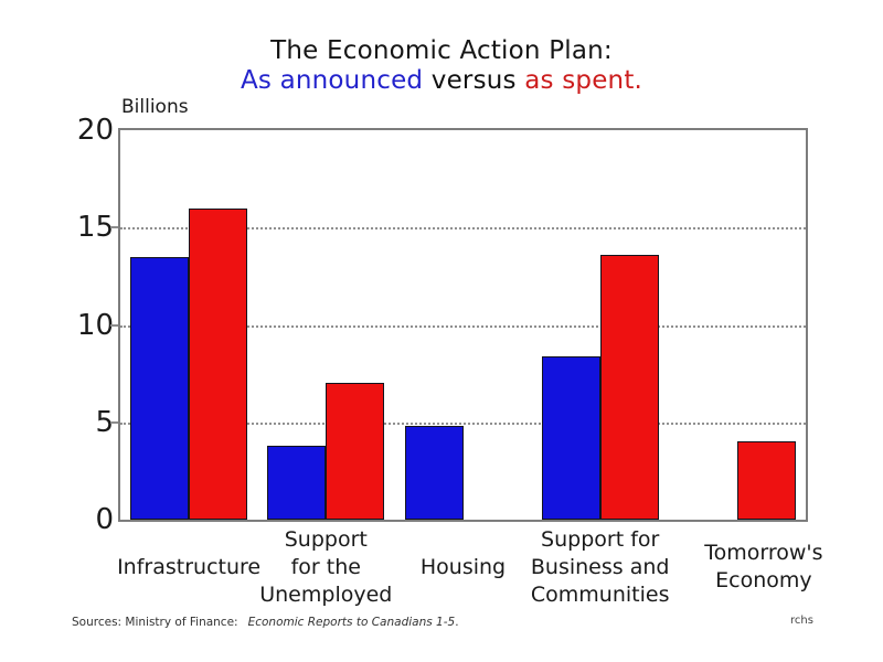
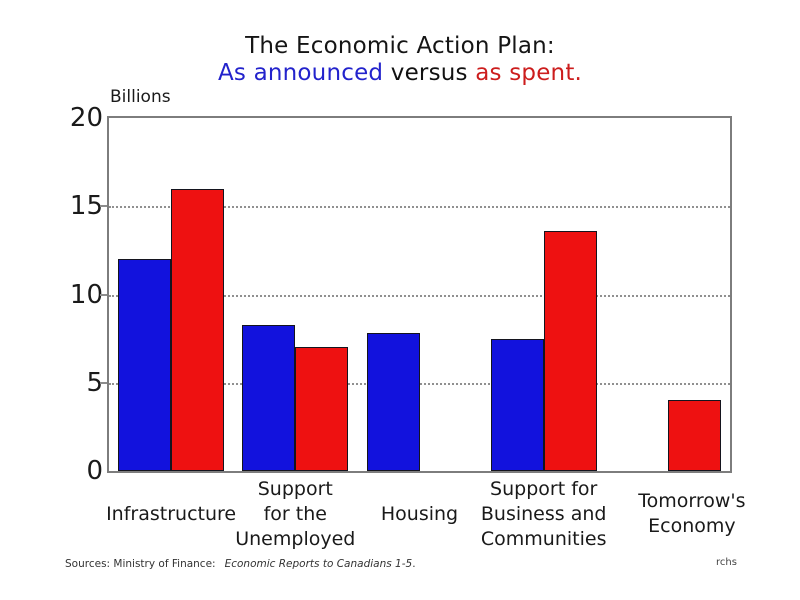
As announced/Infrastructure: 13.5 -> 12.0
As announced/Support for the Unemployed: 3.8 -> 8.3
As announced/Housing: 4.8 -> 7.8
As announced/Support for Business and Communities: 8.4 -> 7.5
